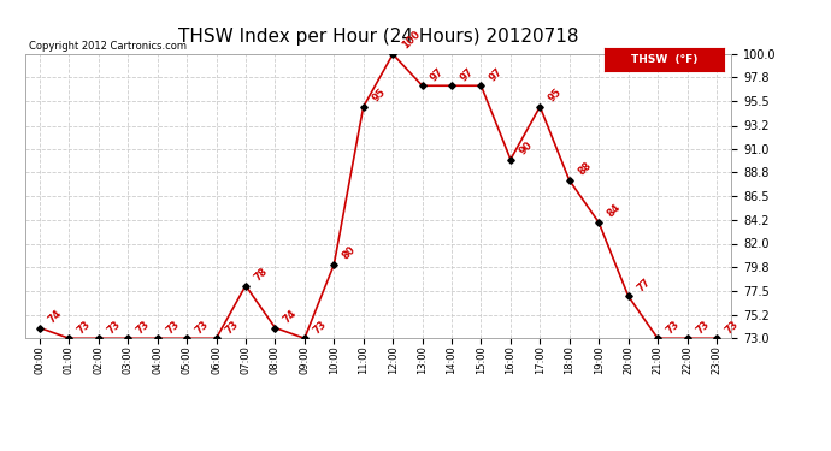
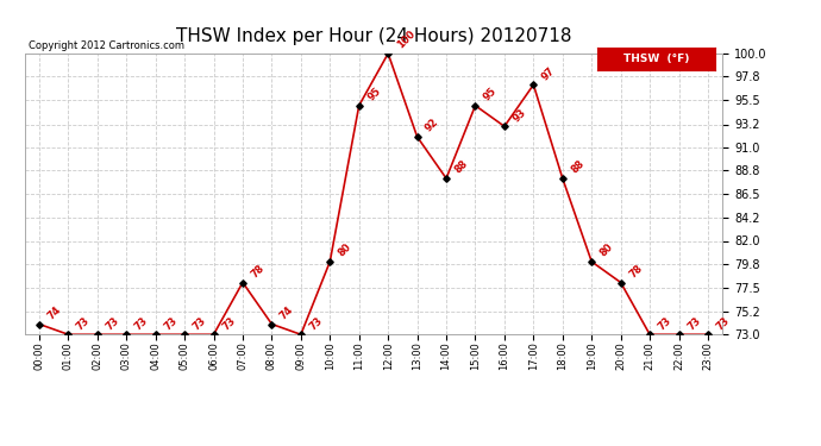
13:00: 97 -> 92
14:00: 97 -> 88
15:00: 97 -> 95
16:00: 90 -> 93
17:00: 95 -> 97
19:00: 84 -> 80
20:00: 77 -> 78
